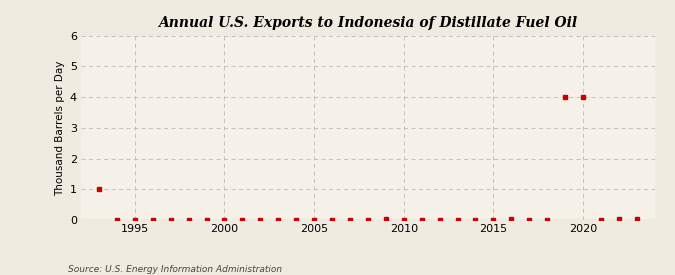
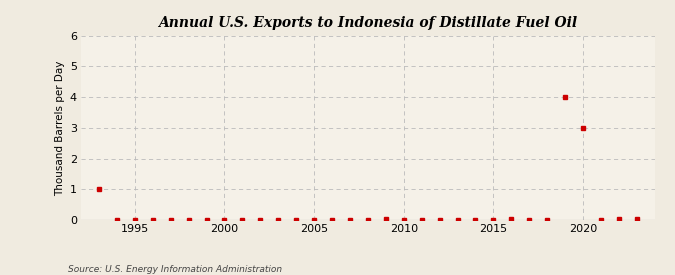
2020: 4.00 -> 3.00
